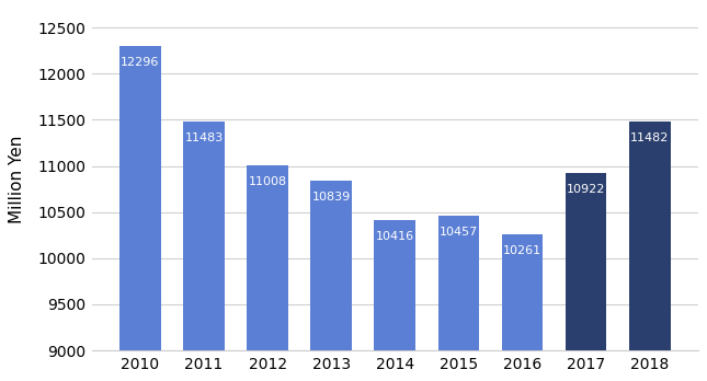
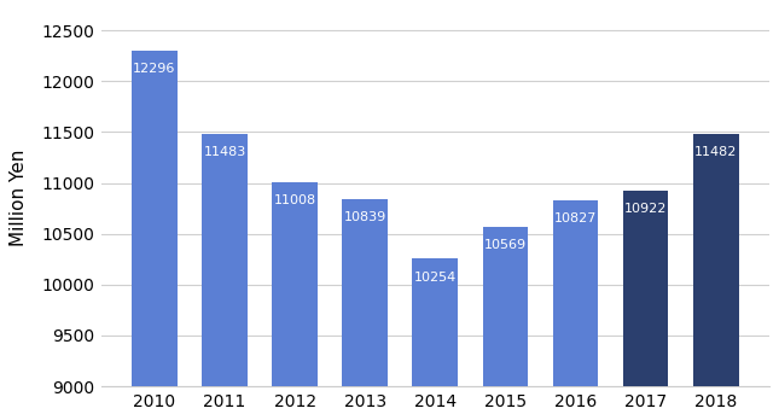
2014: 10416 -> 10254
2015: 10457 -> 10569
2016: 10261 -> 10827
